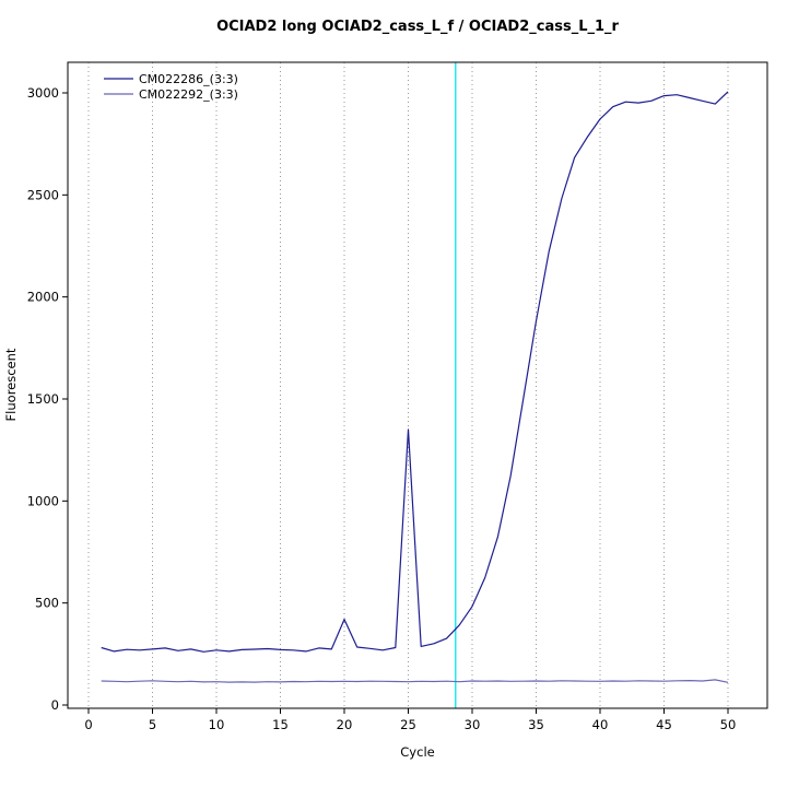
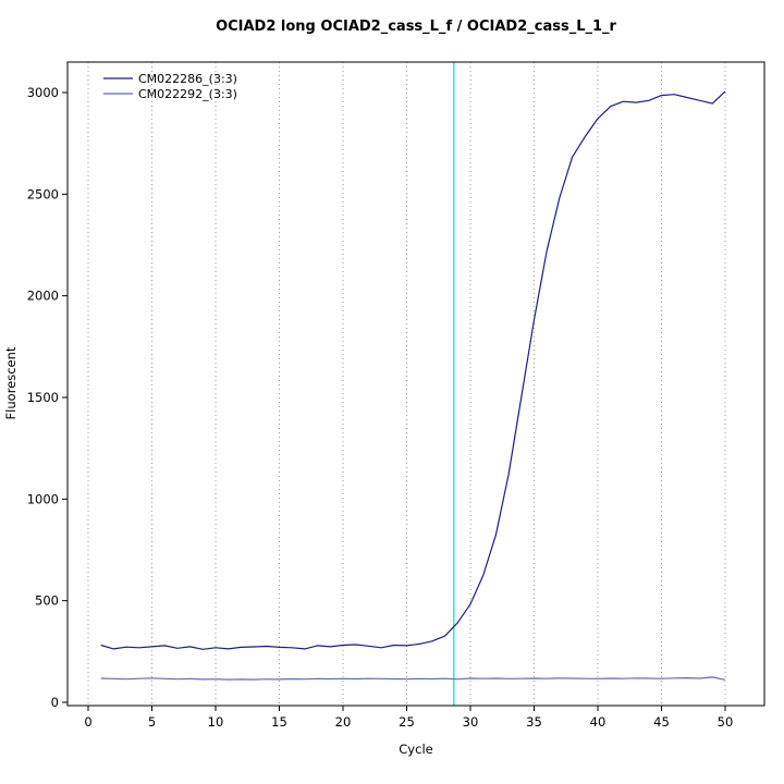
CM022286_(3:3)/20: 420 -> 280
CM022286_(3:3)/25: 1350 -> 280
